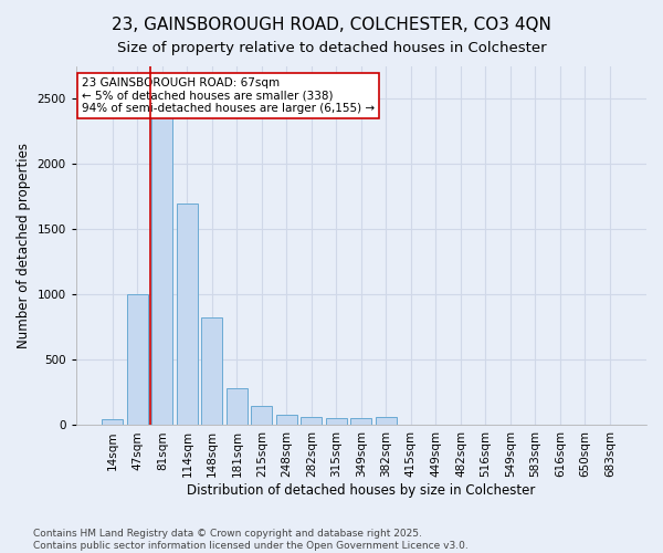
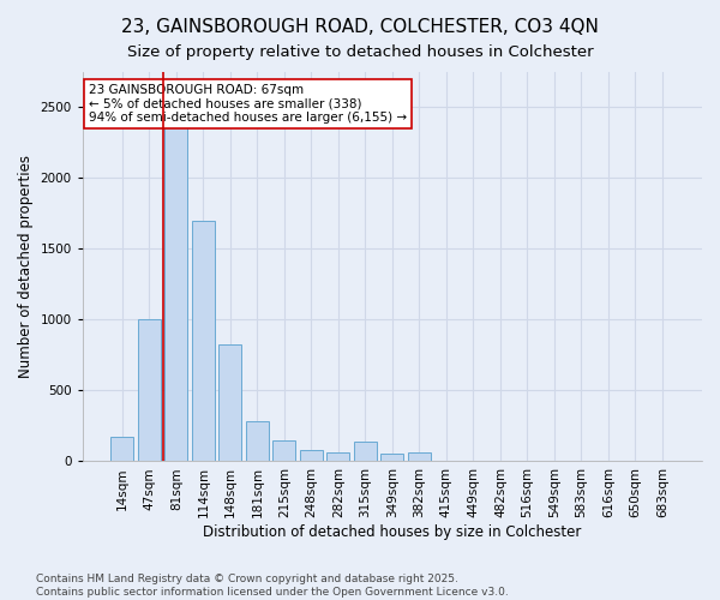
14sqm: 50 -> 170
315sqm: 60 -> 140
